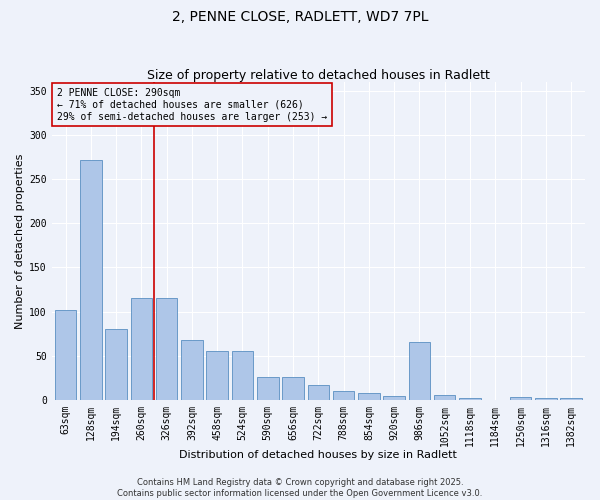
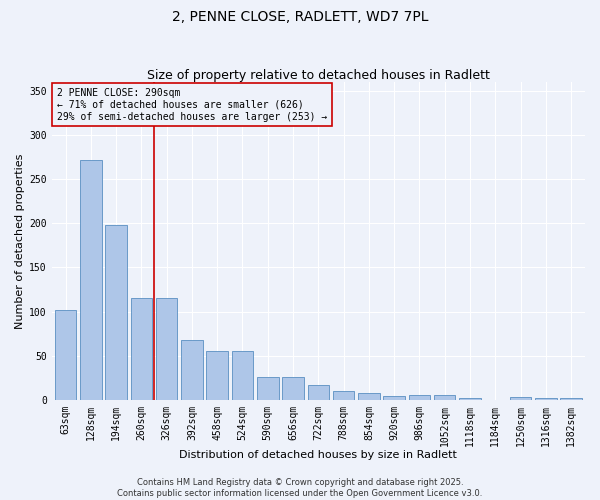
194sqm: 80 -> 198
986sqm: 66 -> 5
